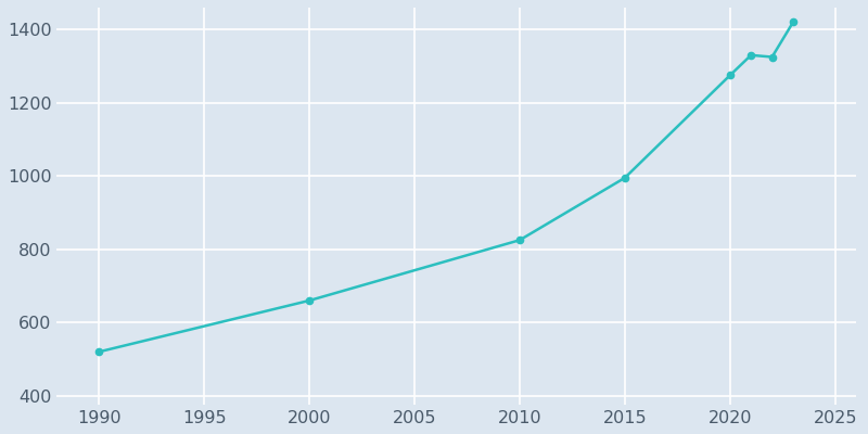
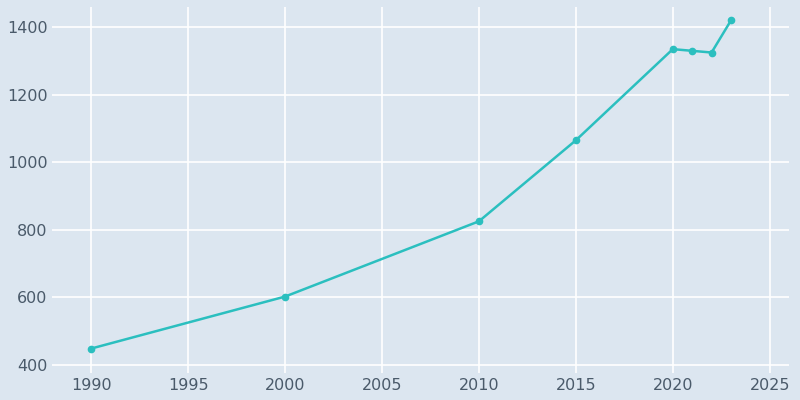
1990: 520 -> 448
2000: 660 -> 602
2015: 995 -> 1065
2020: 1275 -> 1335
